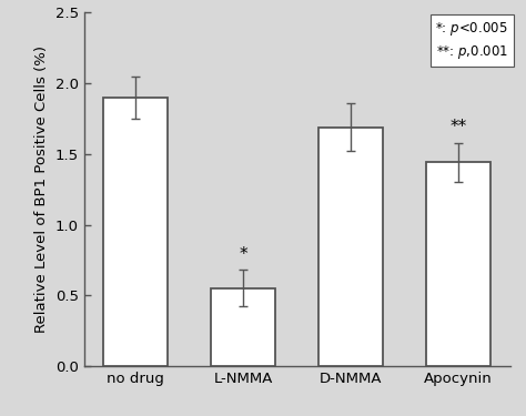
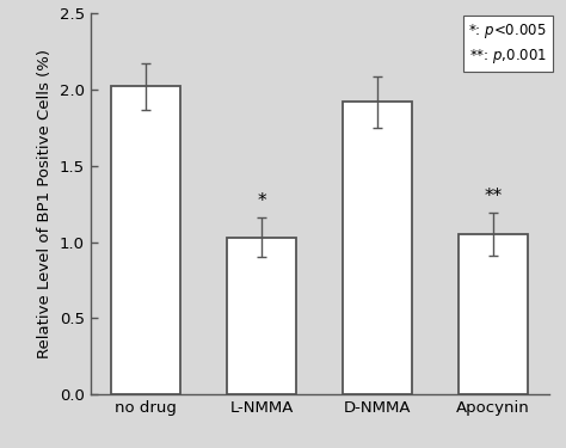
no drug: 1.90 -> 2.02
L-NMMA: 0.55 -> 1.03
D-NMMA: 1.69 -> 1.92
Apocynin: 1.44 -> 1.05
